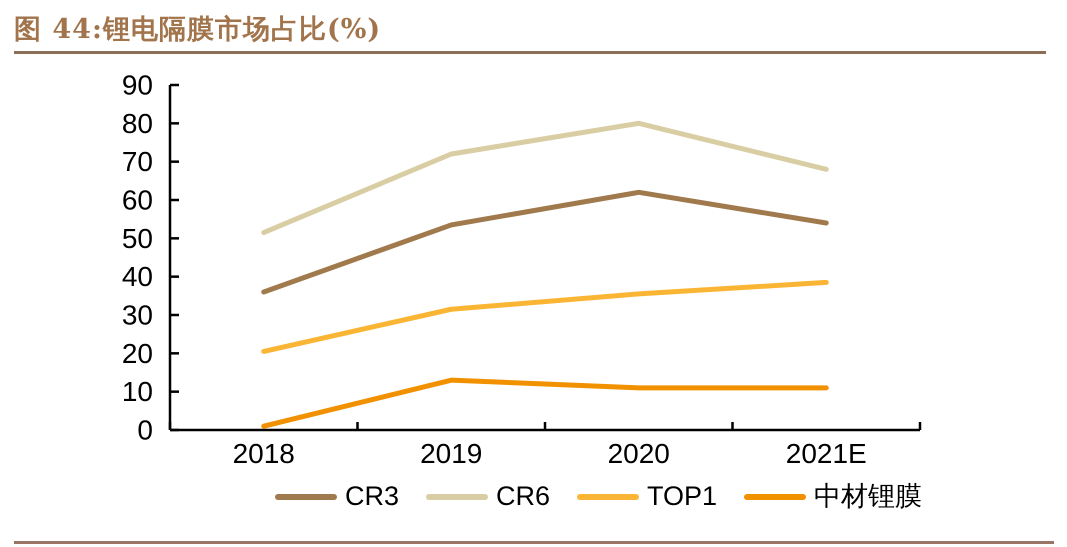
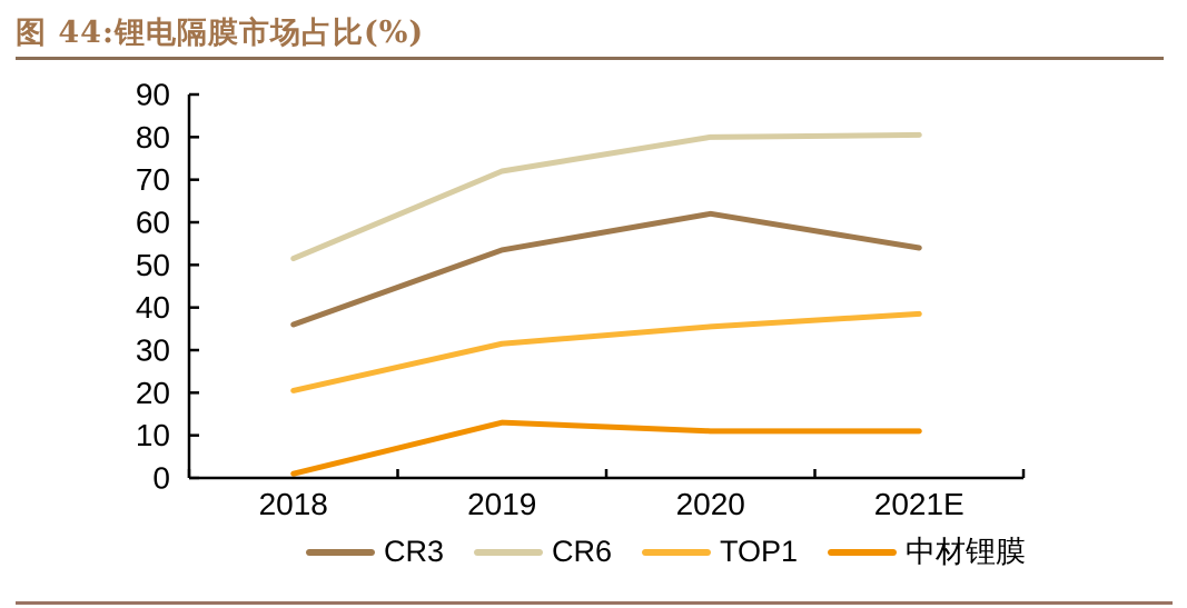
CR6/2021E: 68 -> 80
